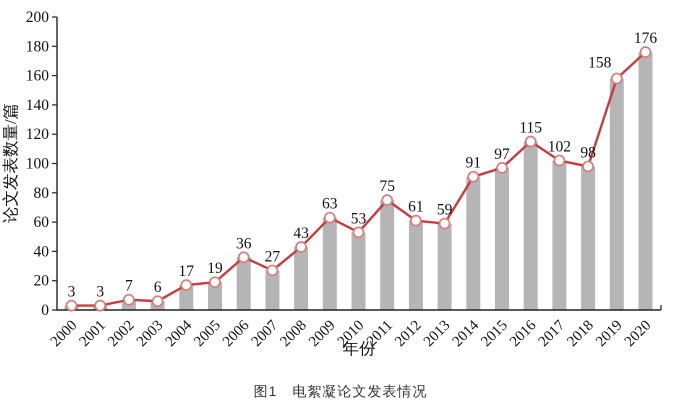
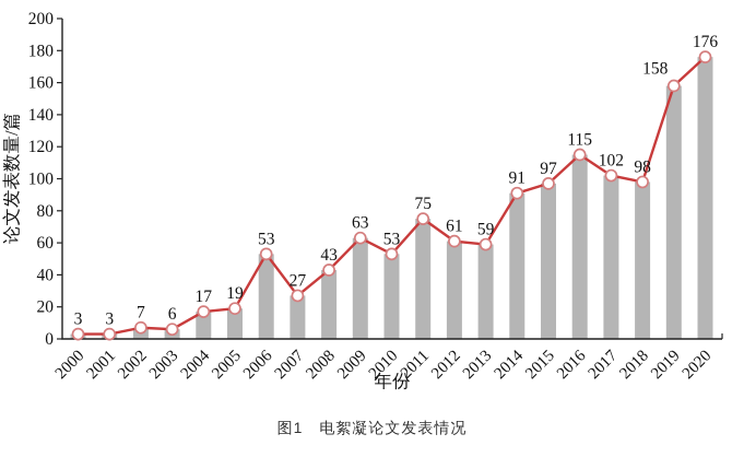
2006: 36 -> 53
